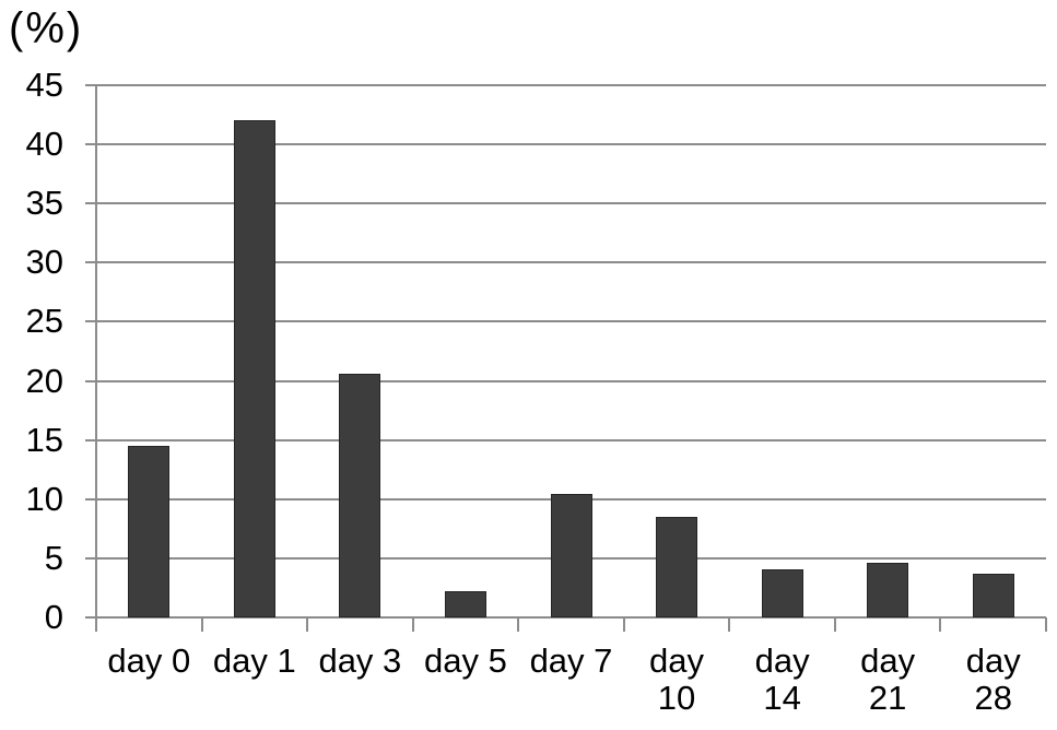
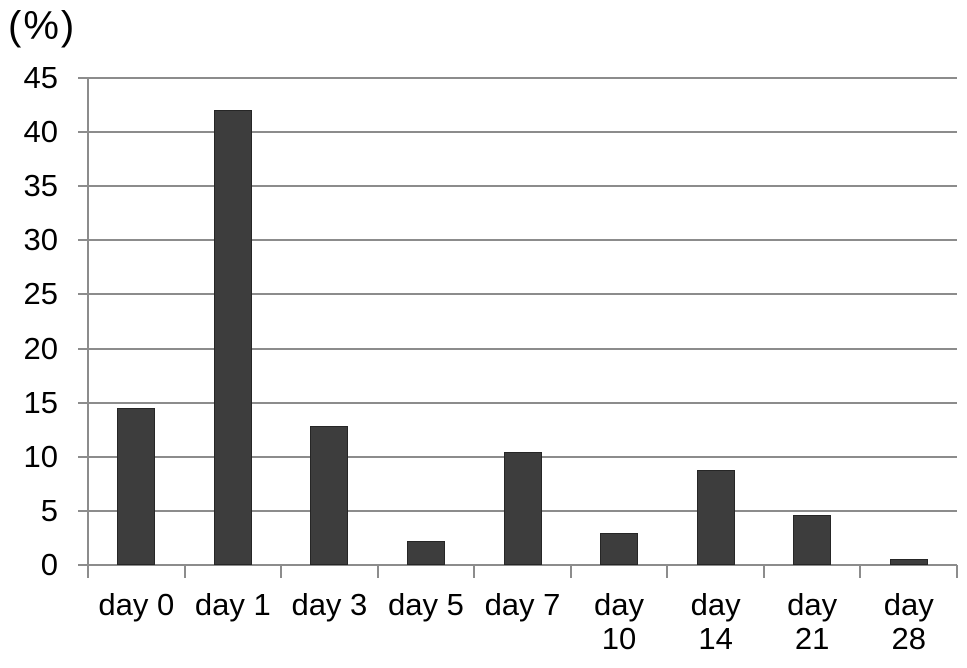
day 3: 20.6 -> 12.8
day 10: 8.5 -> 3.0
day 14: 4.1 -> 8.8
day 28: 3.7 -> 0.6
